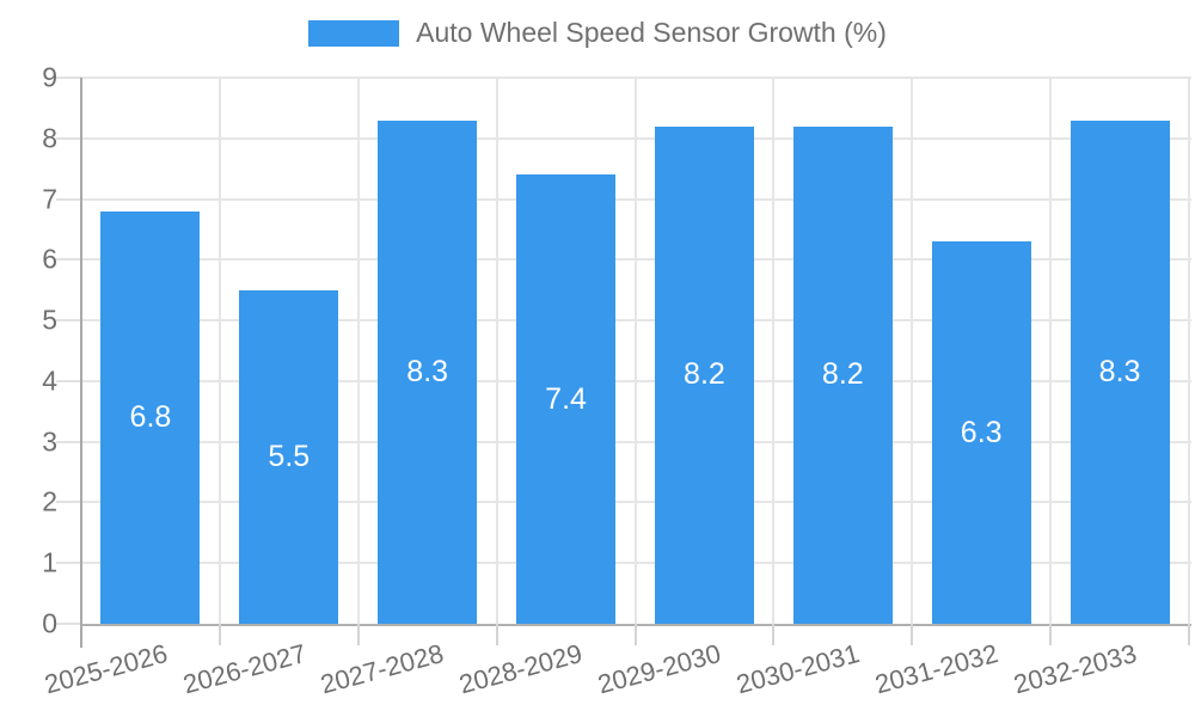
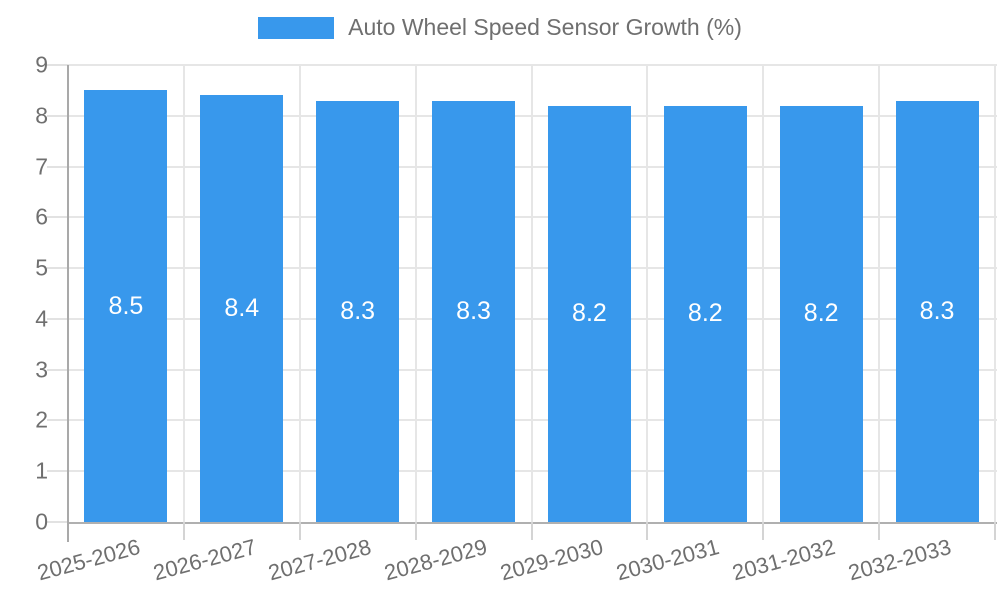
2025-2026: 6.8 -> 8.5
2026-2027: 5.5 -> 8.4
2028-2029: 7.4 -> 8.3
2031-2032: 6.3 -> 8.2
